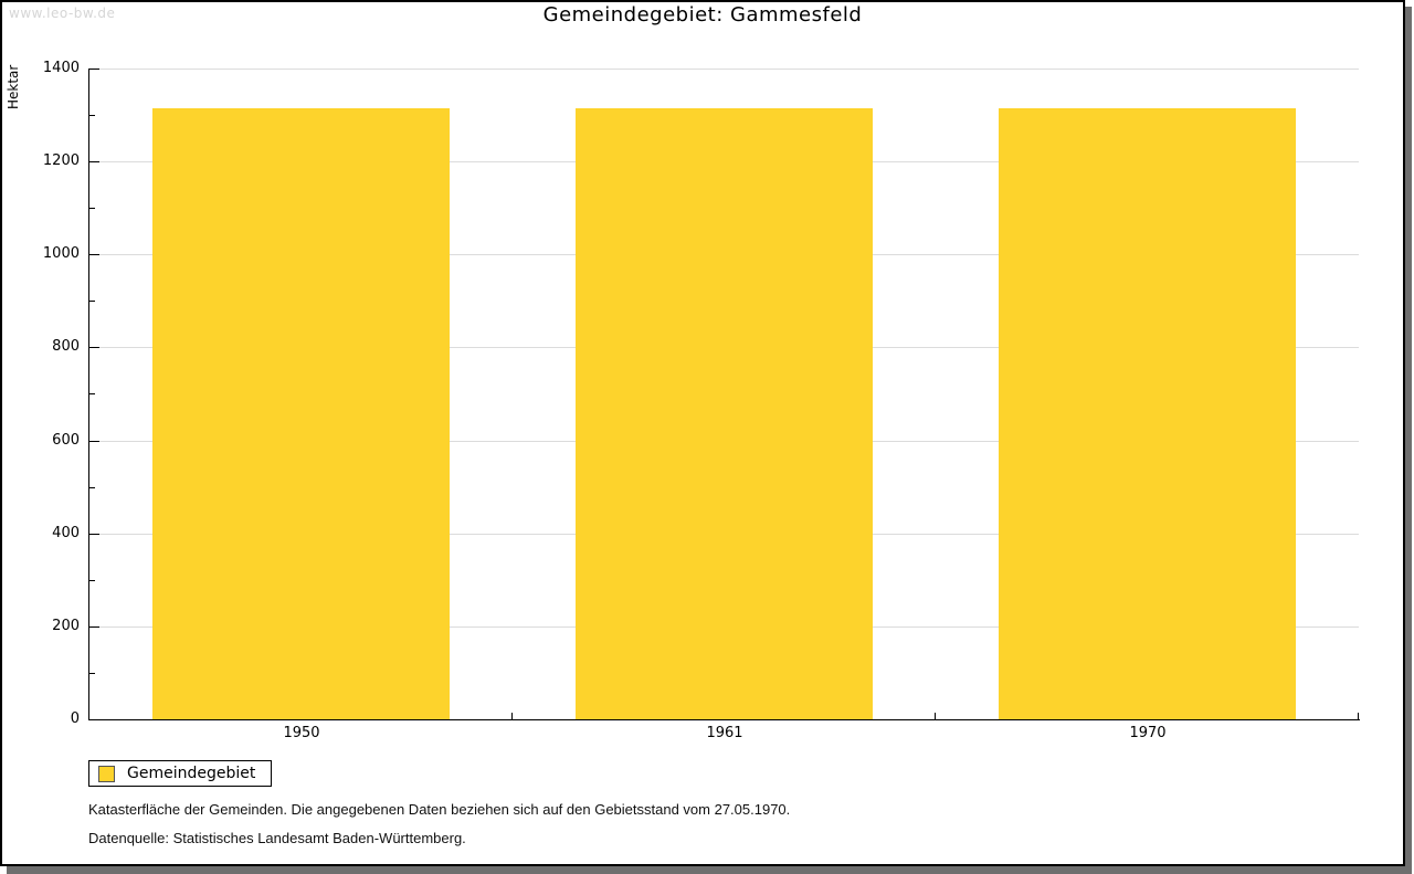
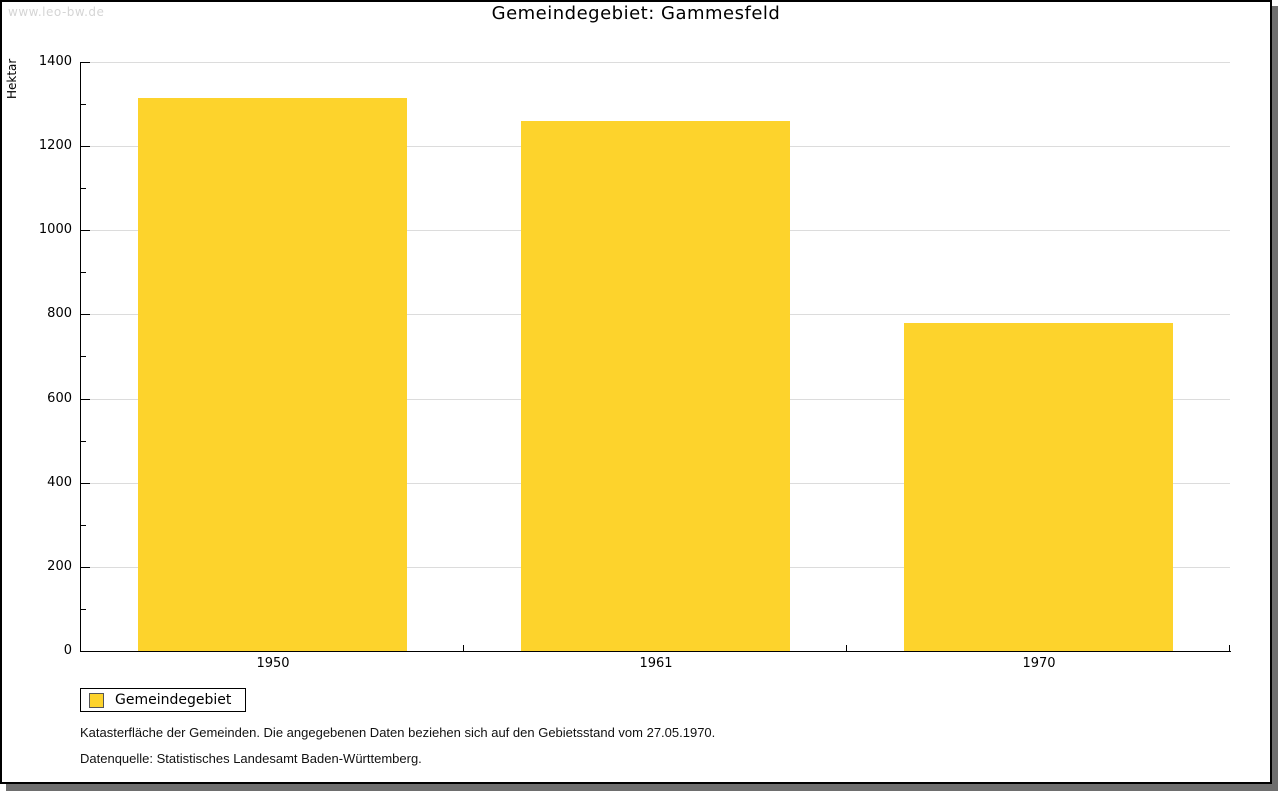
1961: 1310 -> 1260
1970: 1310 -> 780
